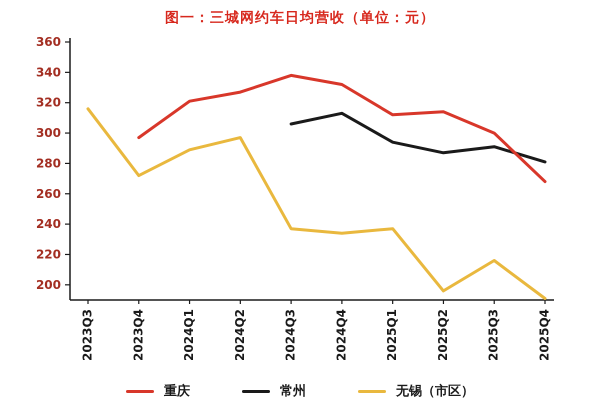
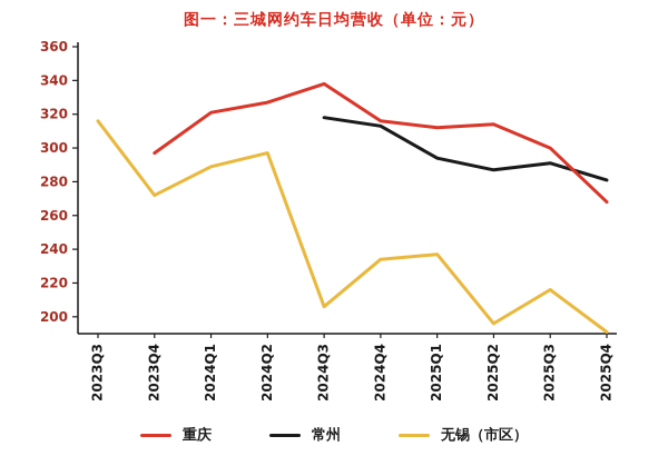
常州/2024Q3: 306 -> 318
无锡（市区）/2024Q3: 237 -> 206
重庆/2024Q4: 332 -> 316
